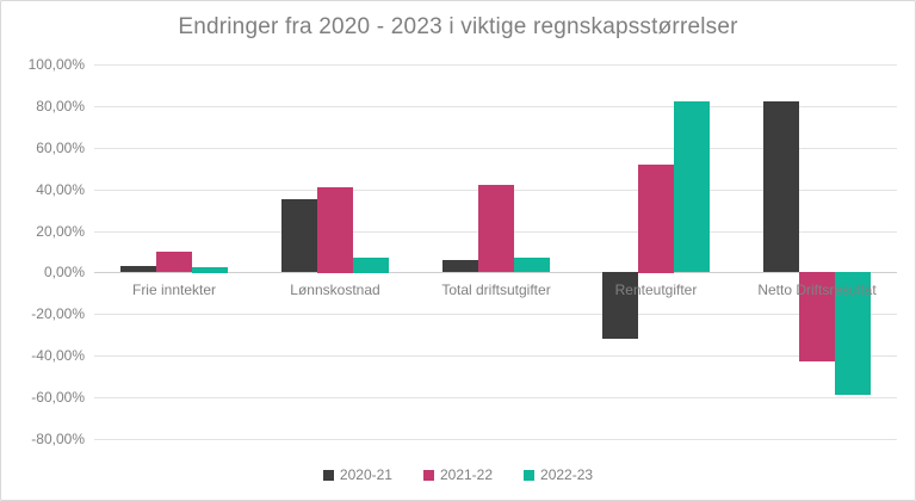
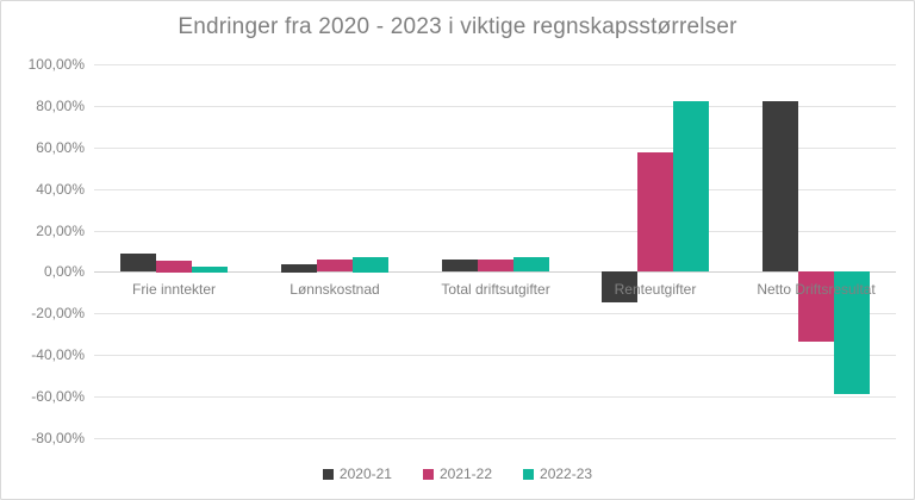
2020-21/Frie inntekter: 3% -> 9%
2021-22/Frie inntekter: 10% -> 6%
2020-21/Lønnskostnad: 35% -> 4%
2021-22/Lønnskostnad: 41% -> 6%
2021-22/Total driftsutgifter: 42% -> 6%
2020-21/Renteutgifter: -32% -> -15%
2021-22/Renteutgifter: 52% -> 58%
2021-22/Netto Driftsresultat: -43% -> -34%
